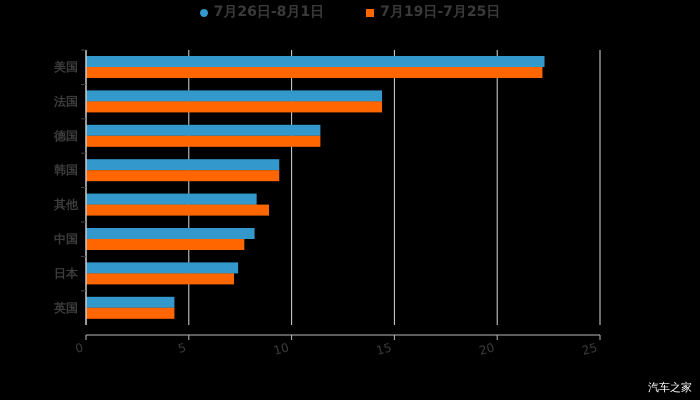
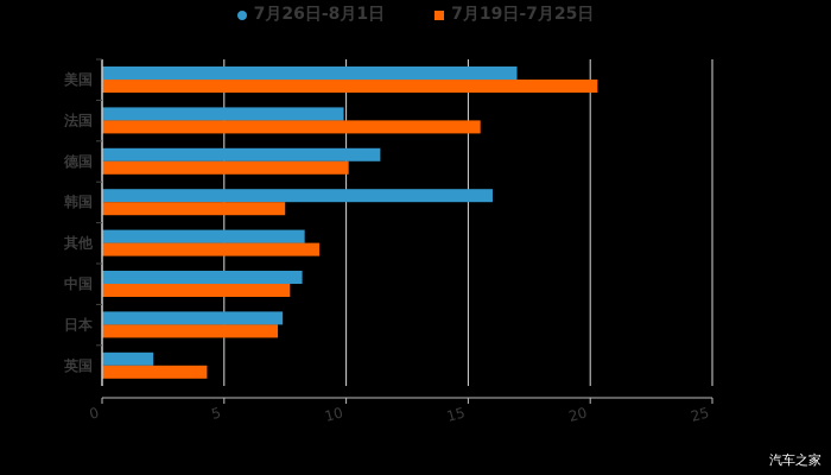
7月26日-8月1日/美国: 22.3 -> 17.0
7月19日-7月25日/美国: 22.2 -> 20.3
7月26日-8月1日/法国: 14.4 -> 9.9
7月19日-7月25日/法国: 14.4 -> 15.5
7月19日-7月25日/德国: 11.4 -> 10.1
7月26日-8月1日/韩国: 9.4 -> 16.0
7月19日-7月25日/韩国: 9.4 -> 7.5
7月26日-8月1日/英国: 4.3 -> 2.1
